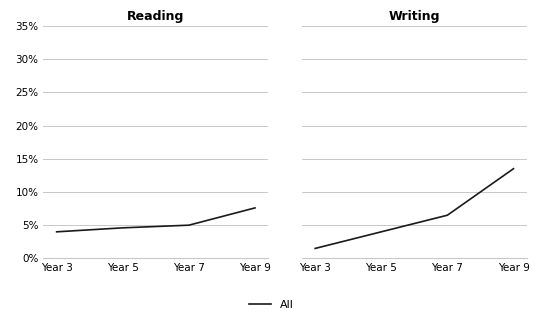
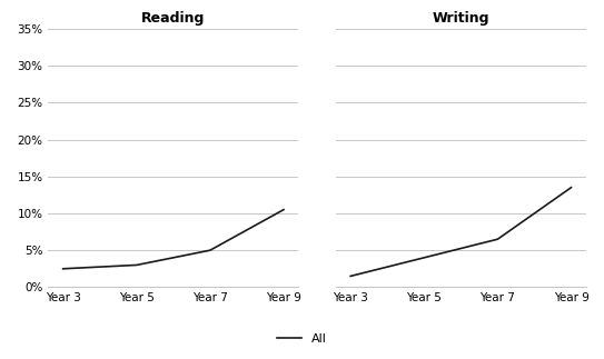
Reading/Year 3: 4.0% -> 2.5%
Reading/Year 5: 4.6% -> 3.0%
Reading/Year 9: 7.6% -> 10.5%
